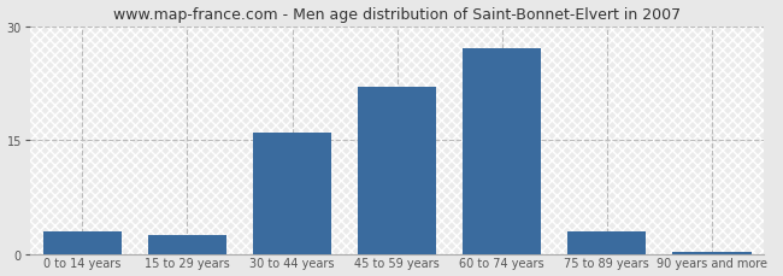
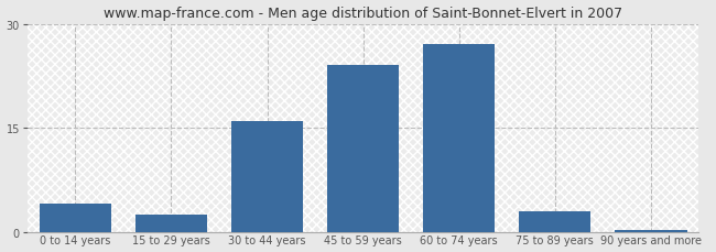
0 to 14 years: 3.0 -> 4.0
45 to 59 years: 22.0 -> 24.0
